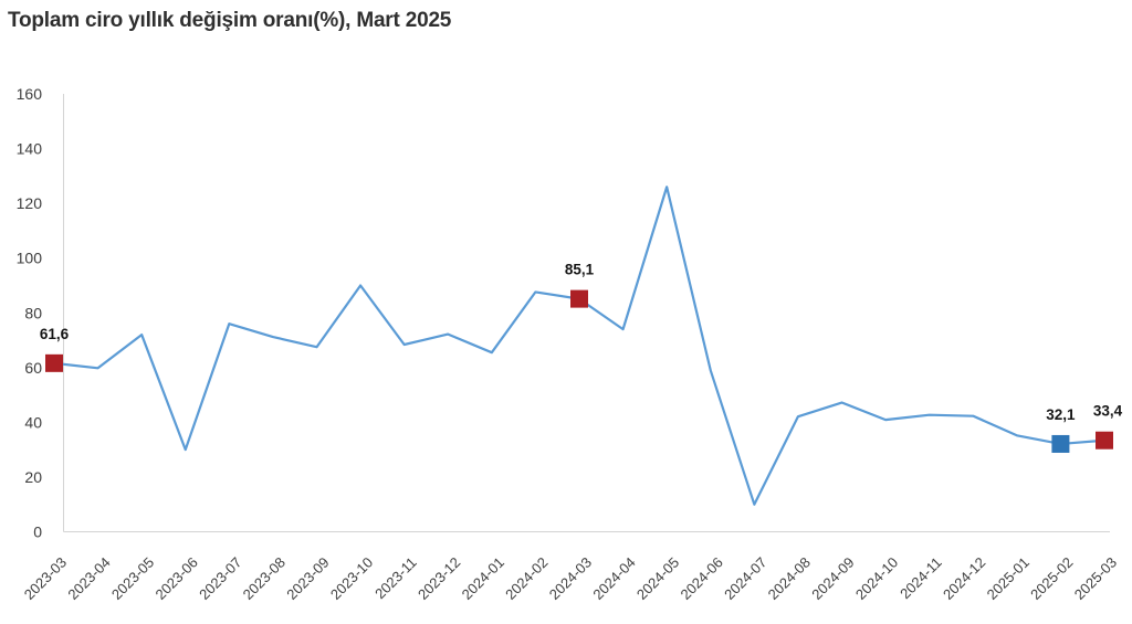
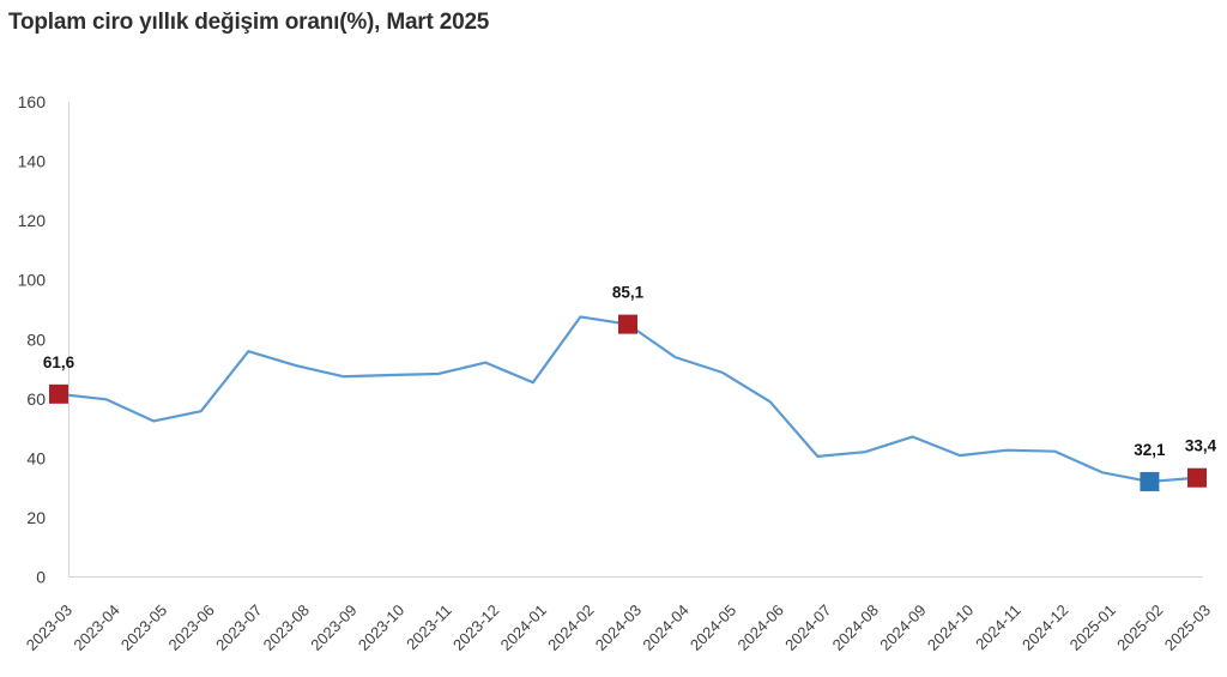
2023-05: 72 -> 52
2023-06: 30 -> 56
2023-10: 90 -> 68
2024-05: 126 -> 69
2024-07: 10 -> 41
